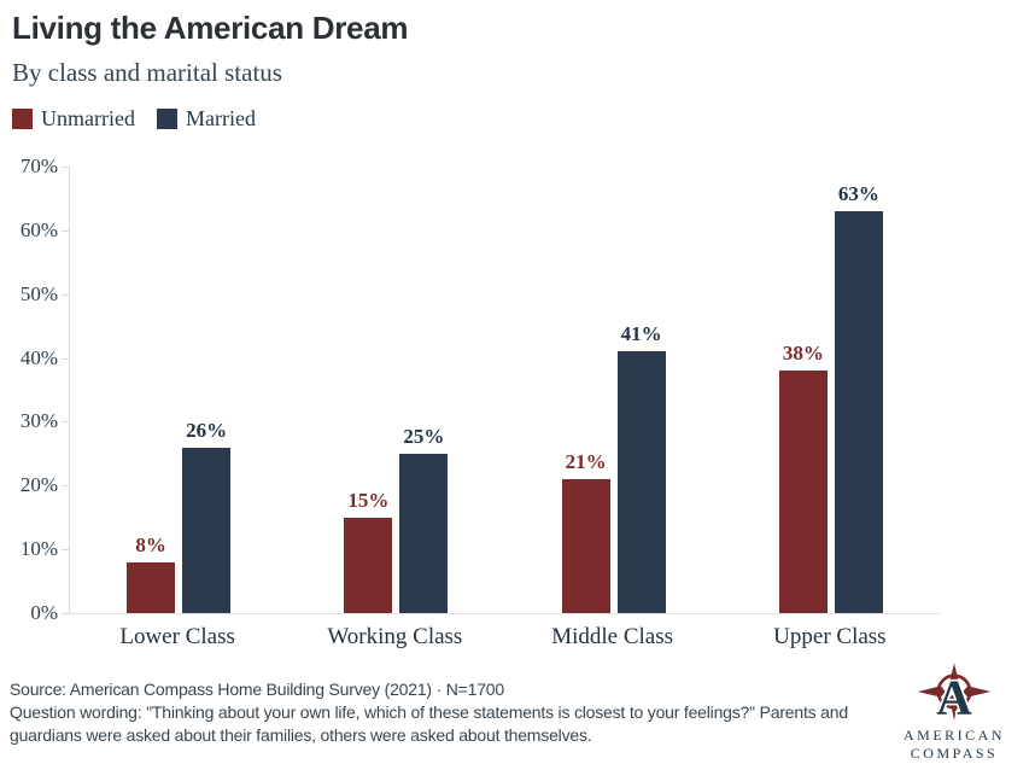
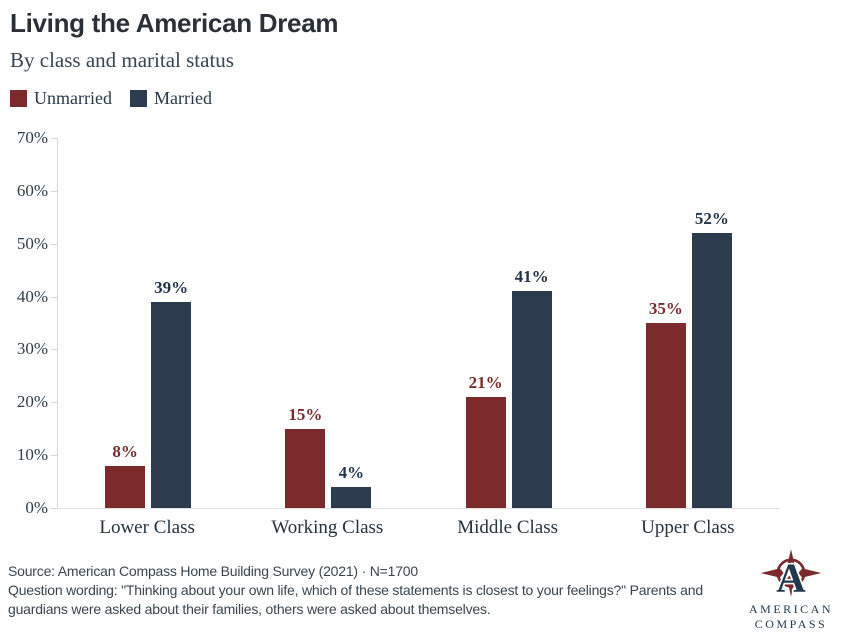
Married/Lower Class: 26% -> 39%
Married/Working Class: 25% -> 4%
Unmarried/Upper Class: 38% -> 35%
Married/Upper Class: 63% -> 52%
